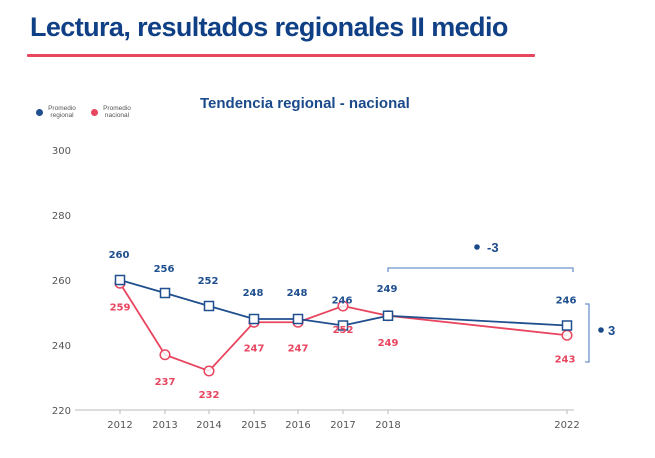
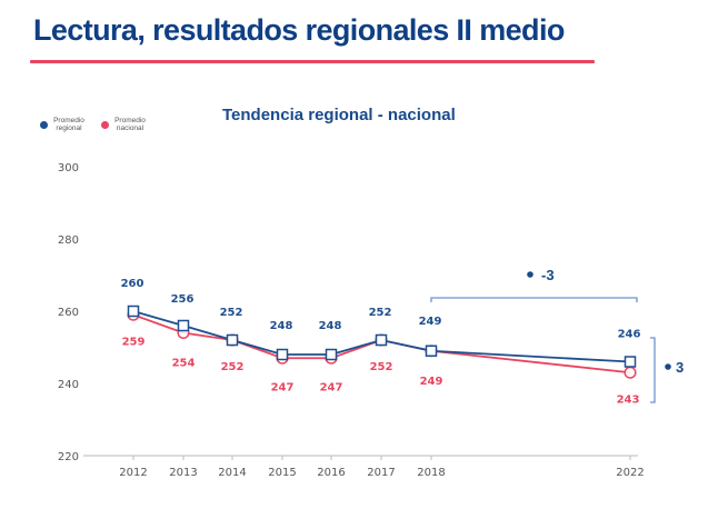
Promedio nacional/2013: 237 -> 254
Promedio nacional/2014: 232 -> 252
Promedio regional/2017: 246 -> 252
